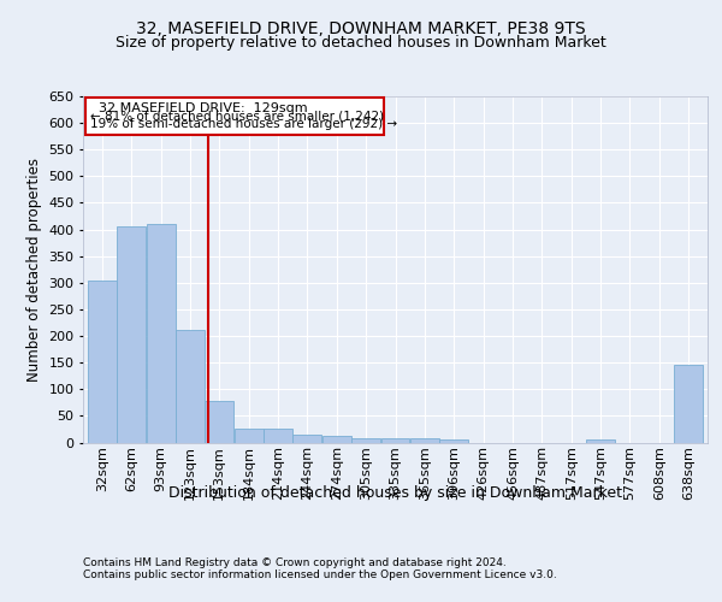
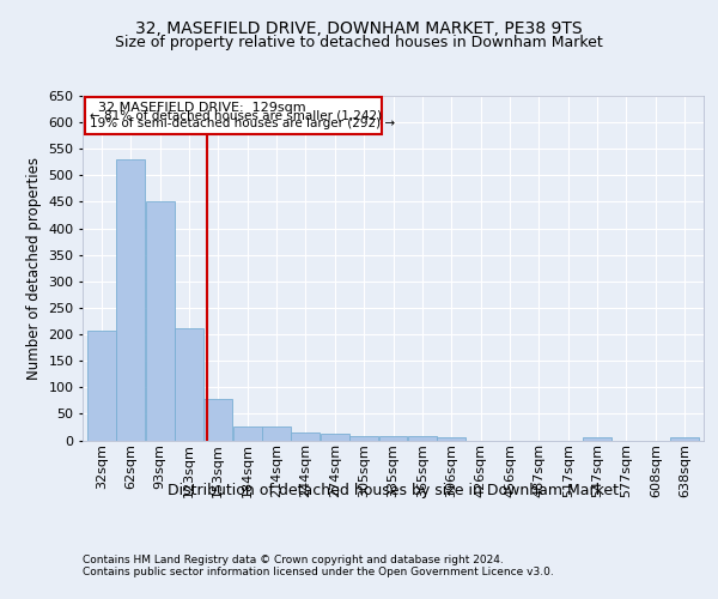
32sqm: 305 -> 207
62sqm: 405 -> 530
93sqm: 410 -> 452
638sqm: 145 -> 5
